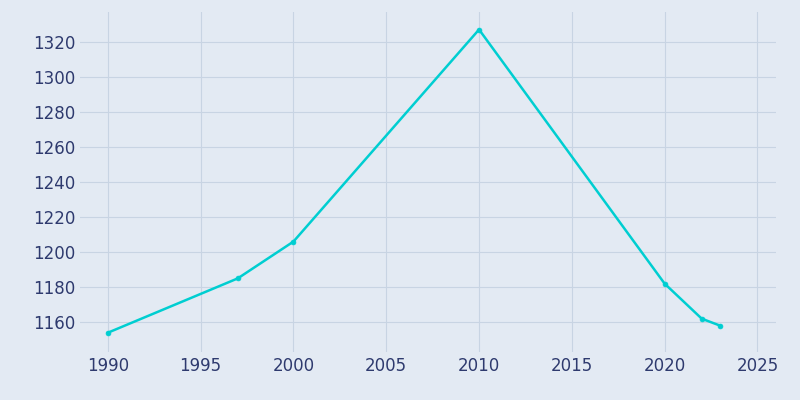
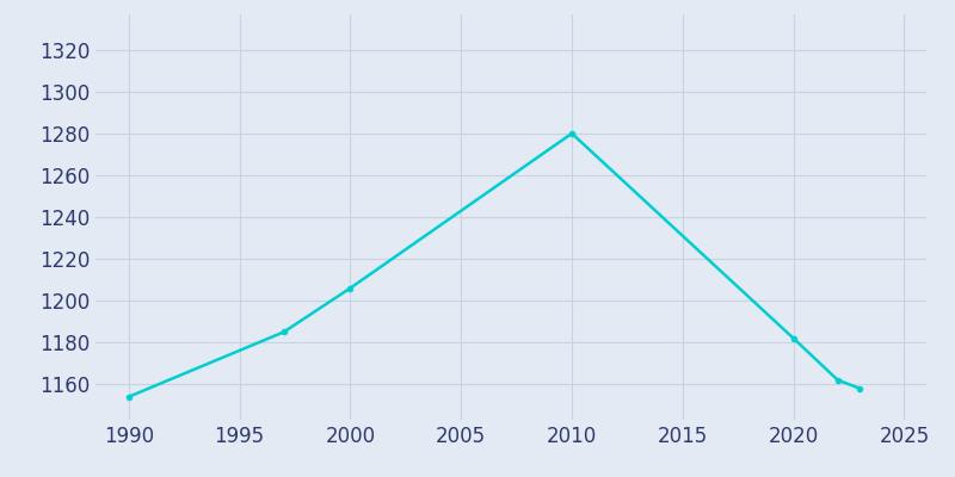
2010: 1327 -> 1280
